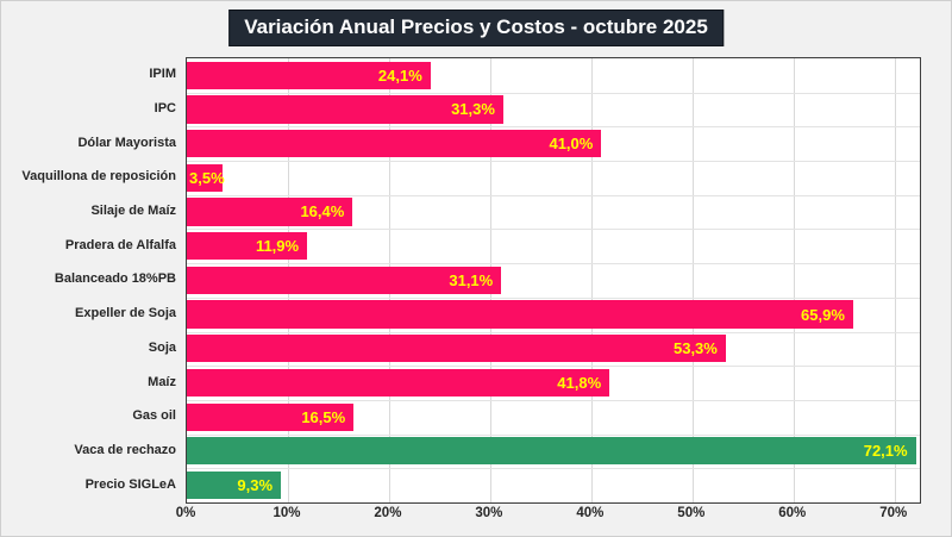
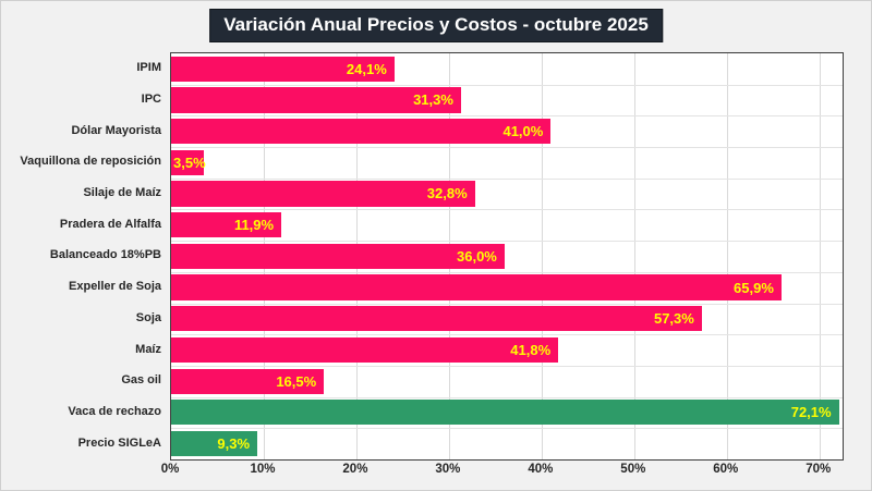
Silaje de Maíz: 16,4% -> 32,8%
Balanceado 18%PB: 31,1% -> 36,0%
Soja: 53,3% -> 57,3%
